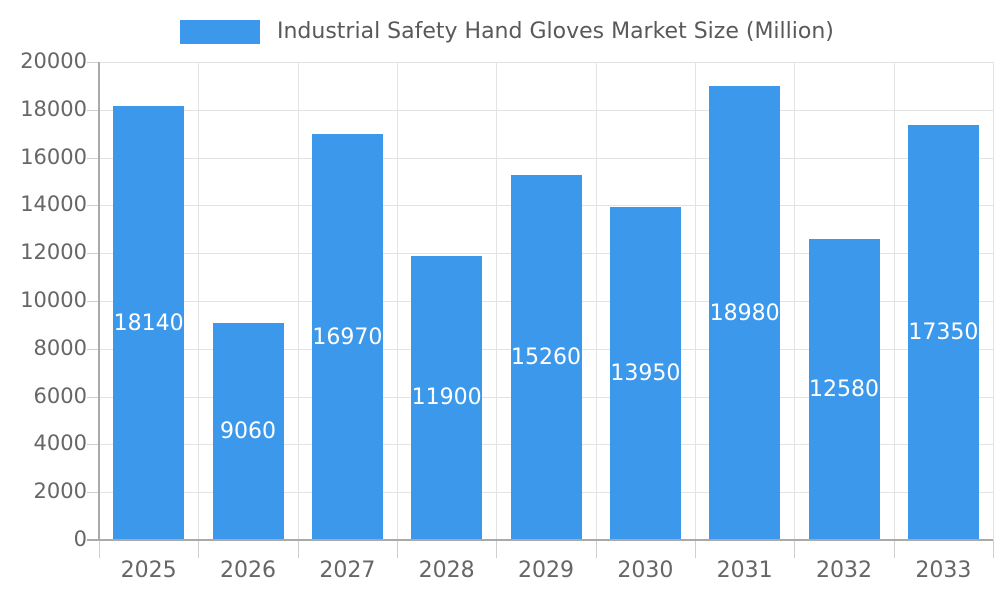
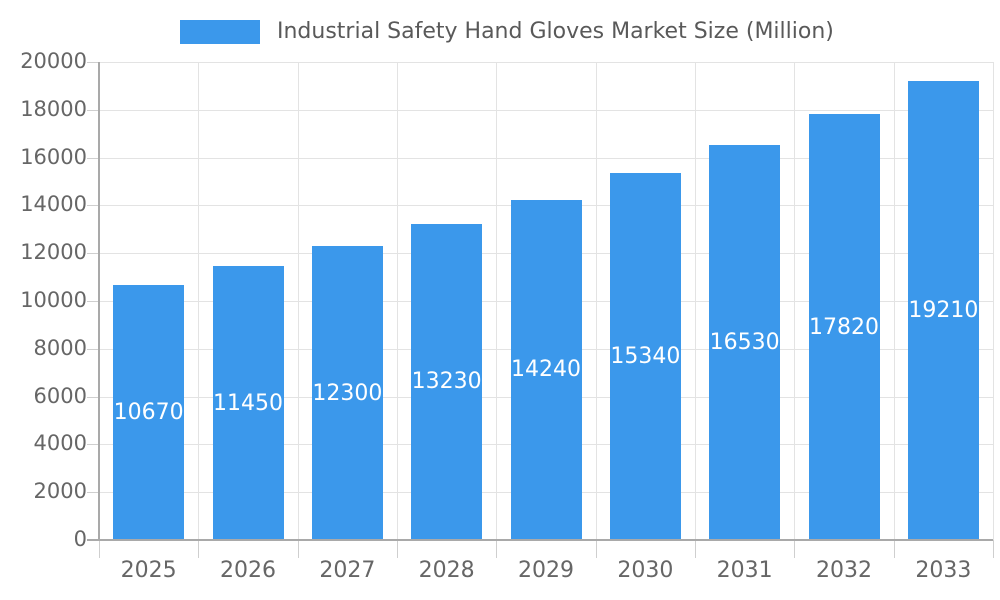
2025: 18140 -> 10670
2026: 9060 -> 11450
2027: 16970 -> 12300
2028: 11900 -> 13230
2029: 15260 -> 14240
2030: 13950 -> 15340
2031: 18980 -> 16530
2032: 12580 -> 17820
2033: 17350 -> 19210
